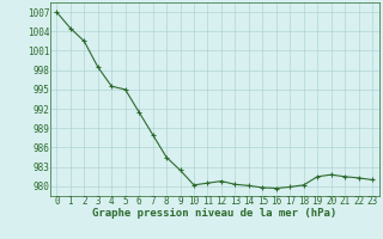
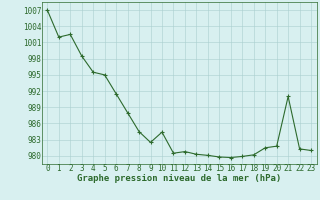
1: 1004.5 -> 1002.0
10: 980.2 -> 984.4
21: 981.5 -> 991.0
